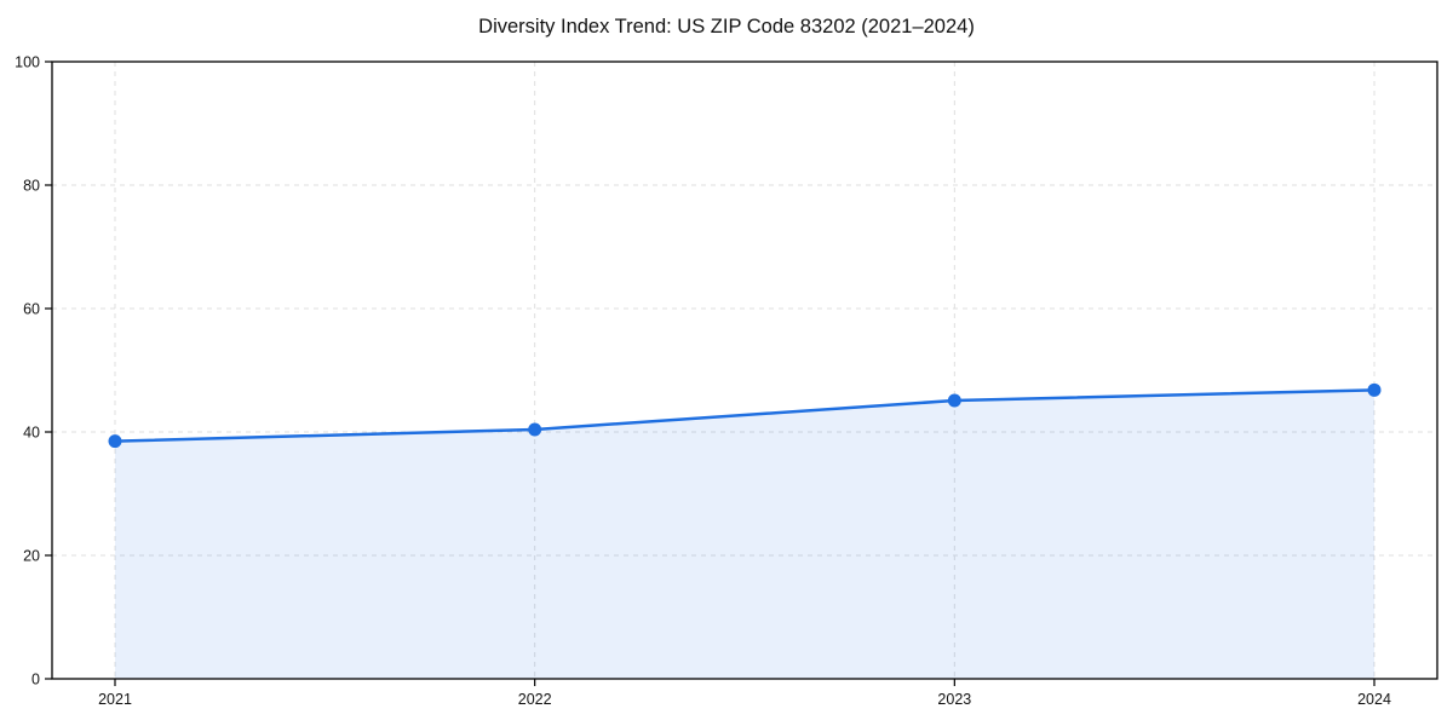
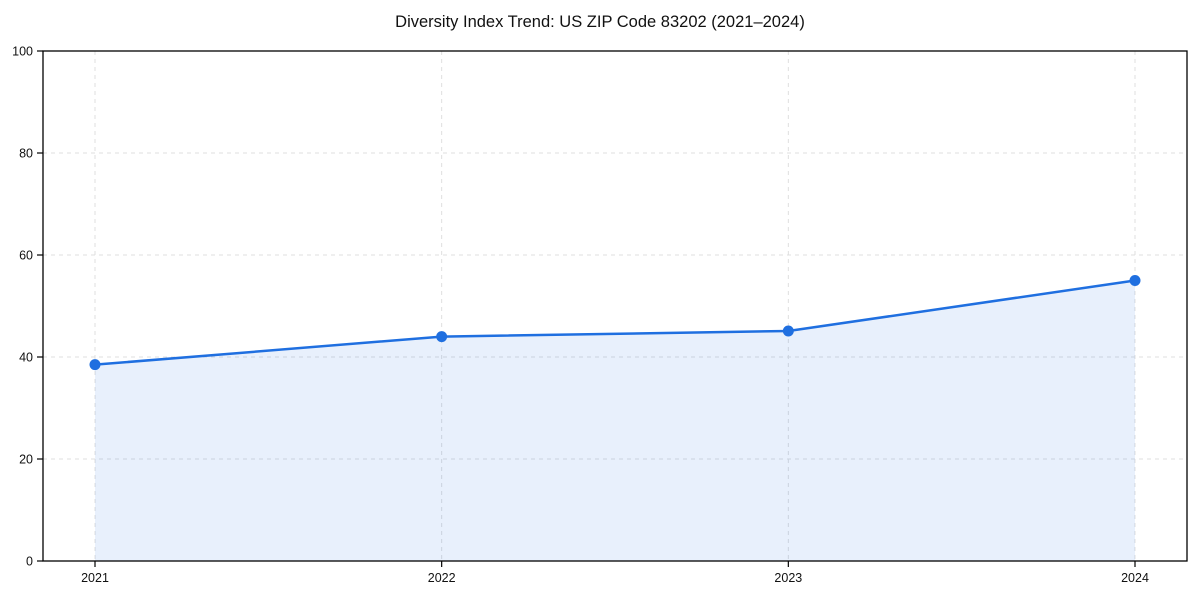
2022: 40 -> 44
2024: 47 -> 55
